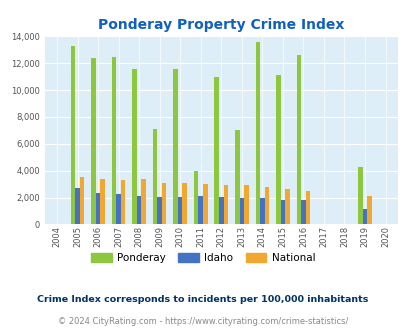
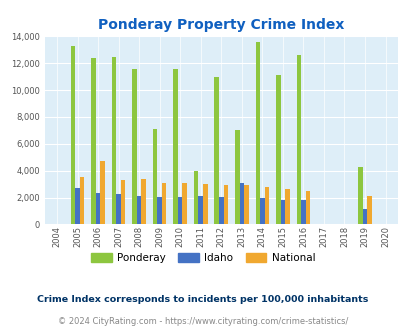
National/2006: 3,400 -> 4,700
Idaho/2013: 2,000 -> 3,100
